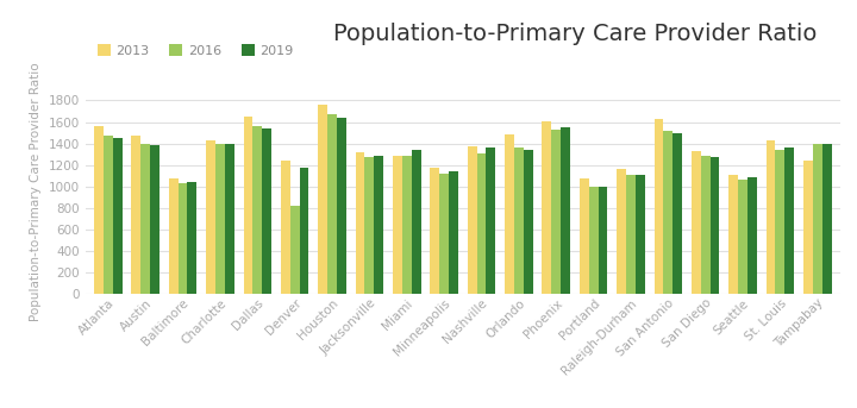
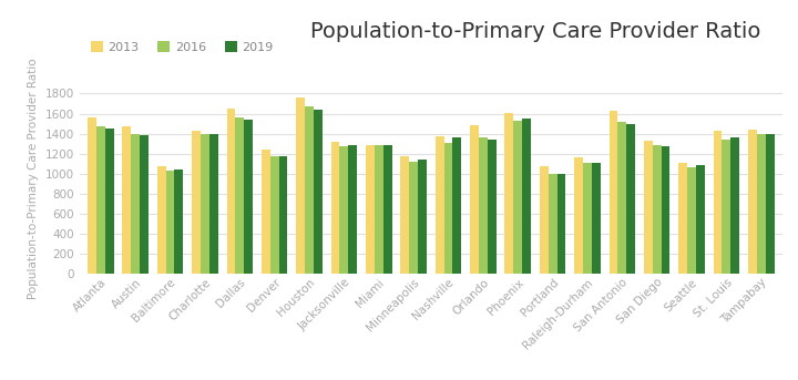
2016/Denver: 820 -> 1170
2019/Miami: 1340 -> 1280
2013/Tampabay: 1240 -> 1440
